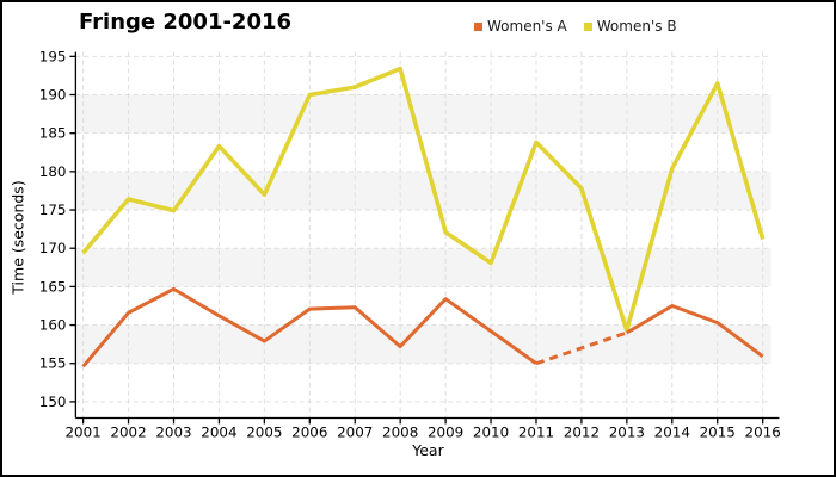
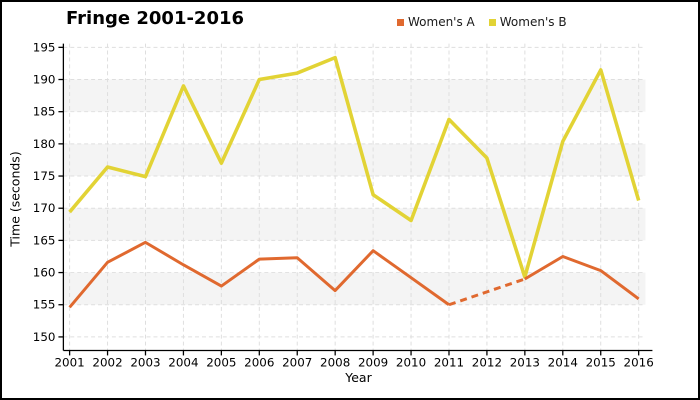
Women's B/2004: 183 -> 189
